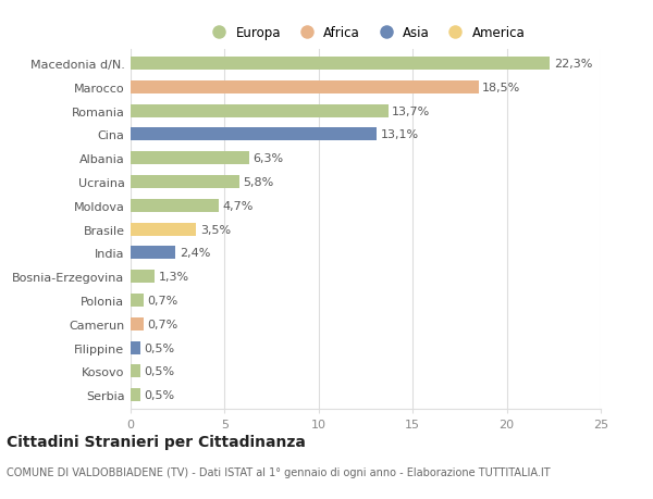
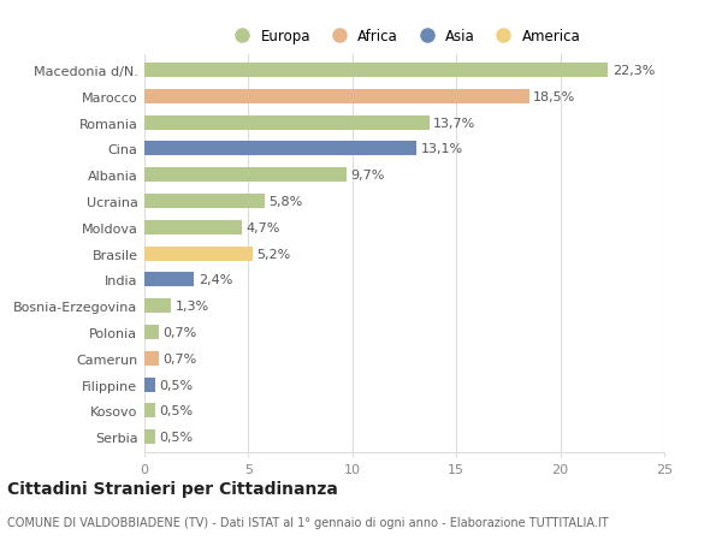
Albania: 6,3% -> 9,7%
Brasile: 3,5% -> 5,2%
